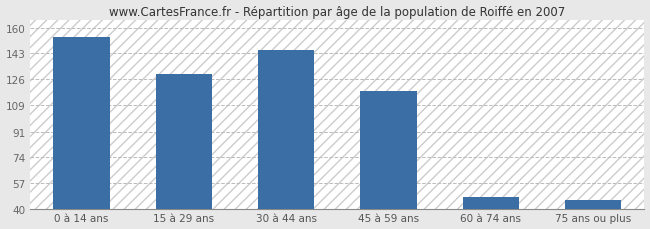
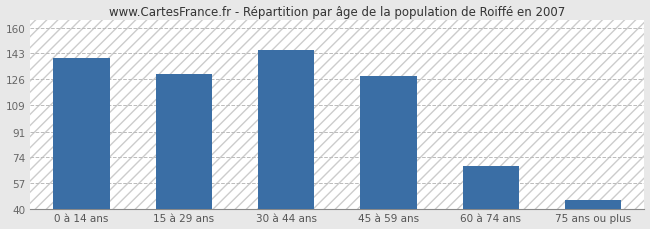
0 à 14 ans: 154 -> 140
45 à 59 ans: 118 -> 128
60 à 74 ans: 48 -> 68
